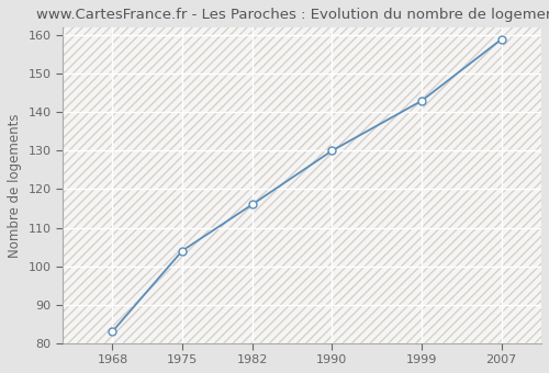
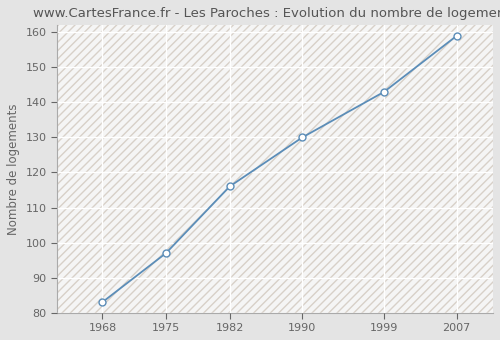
1975: 104 -> 97
